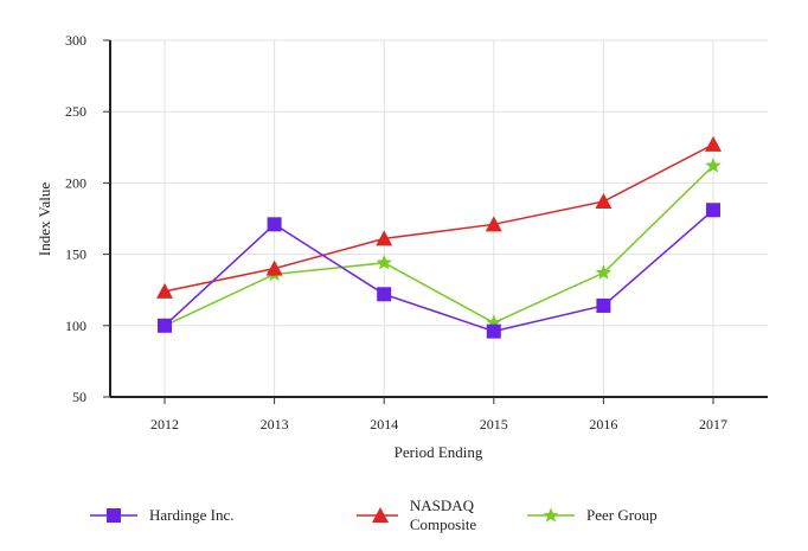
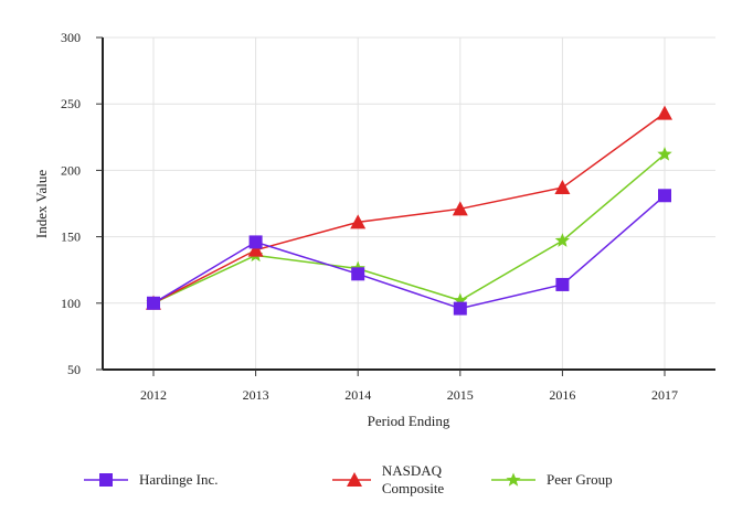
NASDAQ Composite/2012: 124 -> 100
Hardinge Inc./2013: 171 -> 146
Peer Group/2014: 144 -> 126
Peer Group/2016: 137 -> 147
NASDAQ Composite/2017: 227 -> 243
